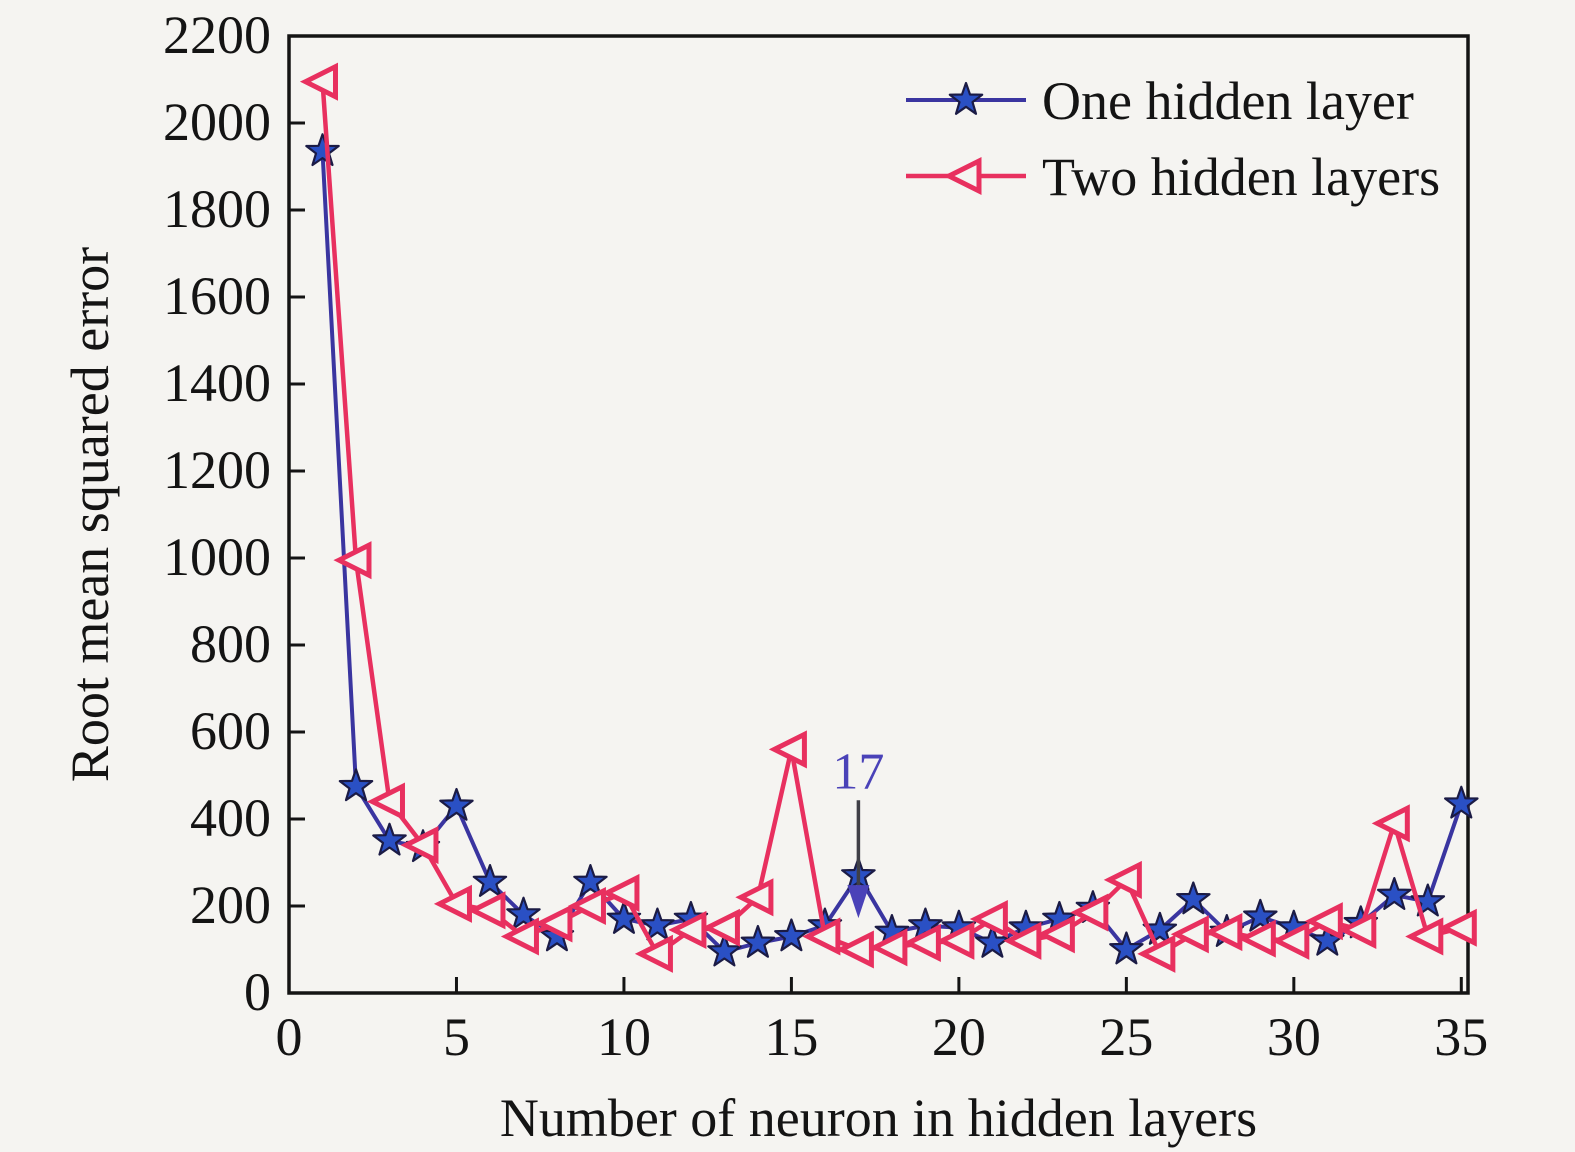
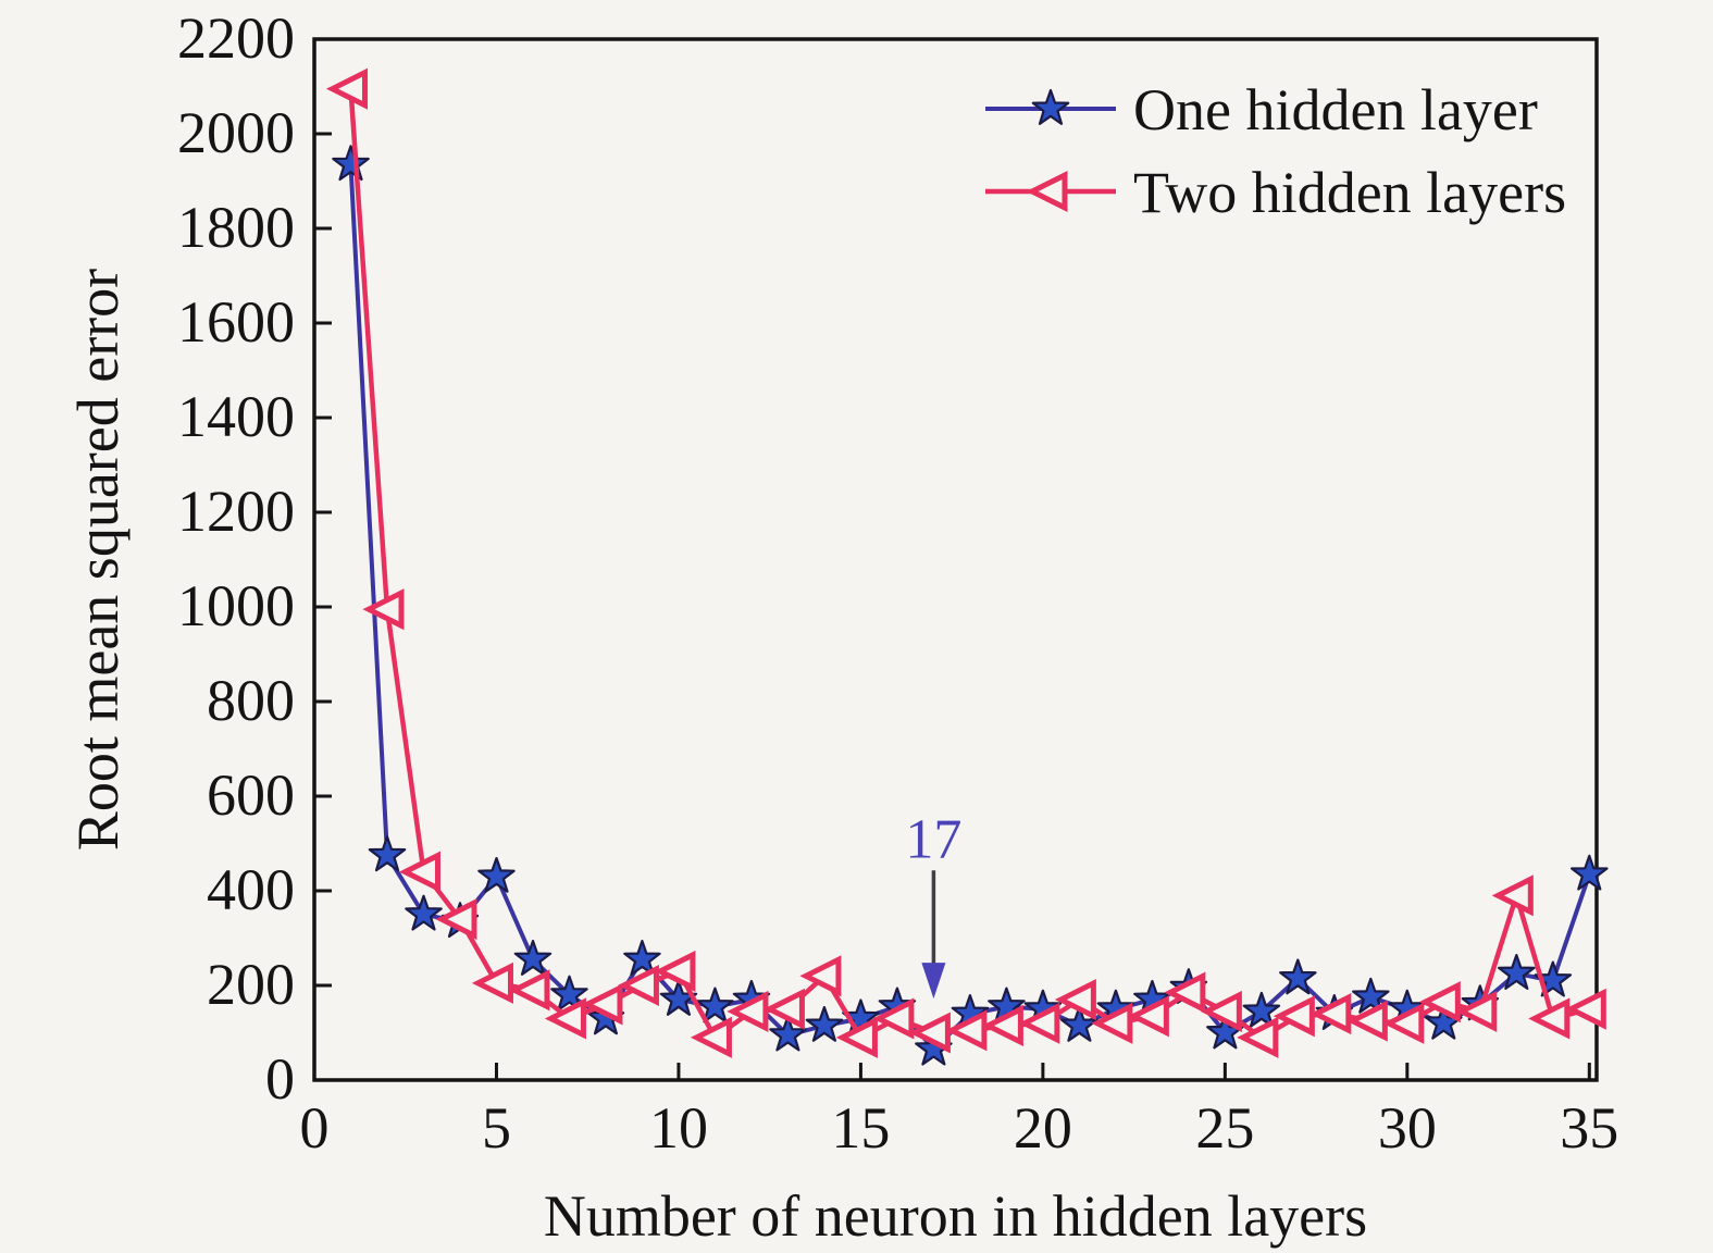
Two hidden layers/15: 560 -> 90
One hidden layer/17: 270 -> 60
Two hidden layers/25: 260 -> 140
